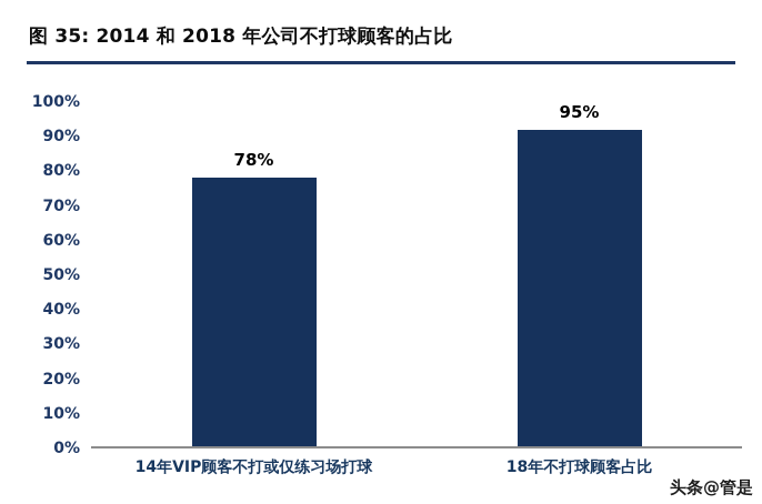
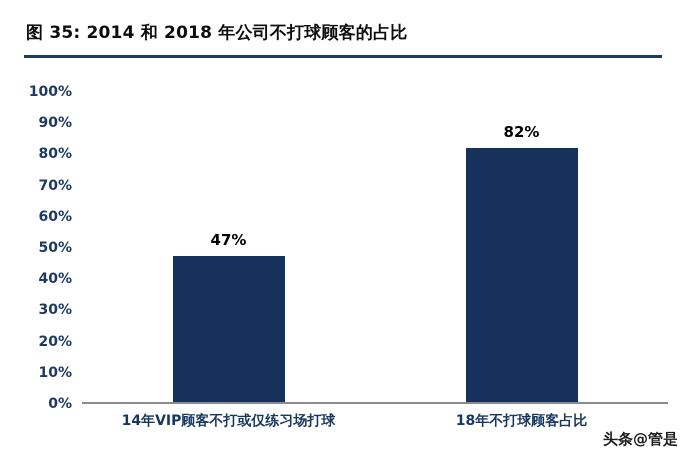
14年VIP顾客不打或仅练习场打球: 78% -> 47%
18年不打球顾客占比: 95% -> 82%
